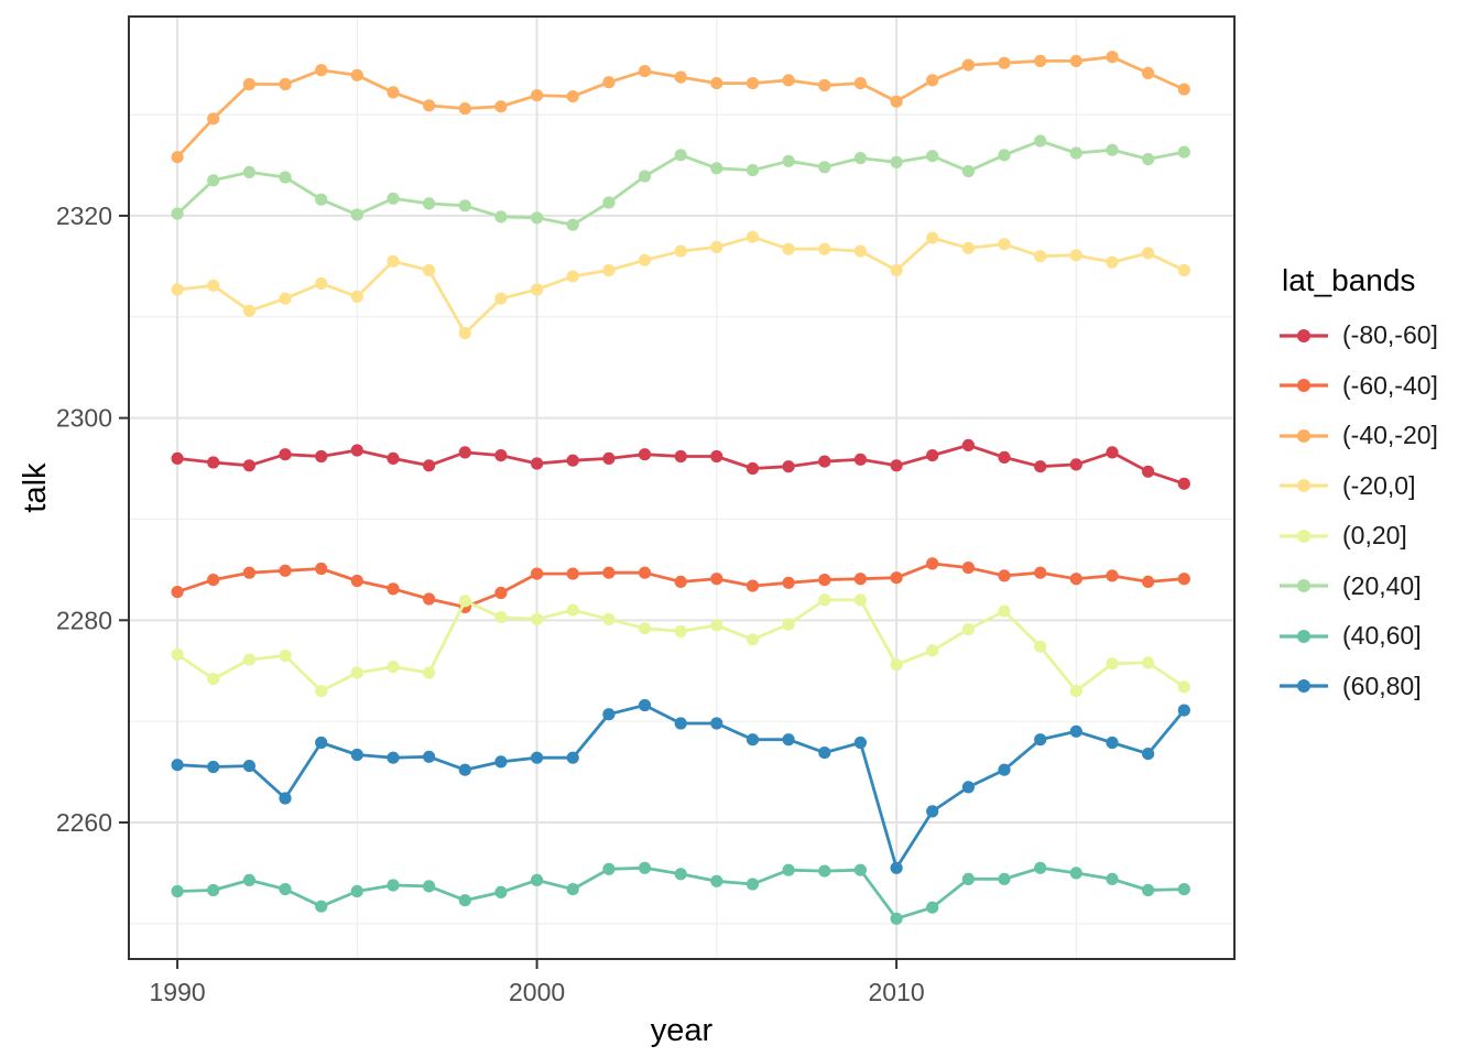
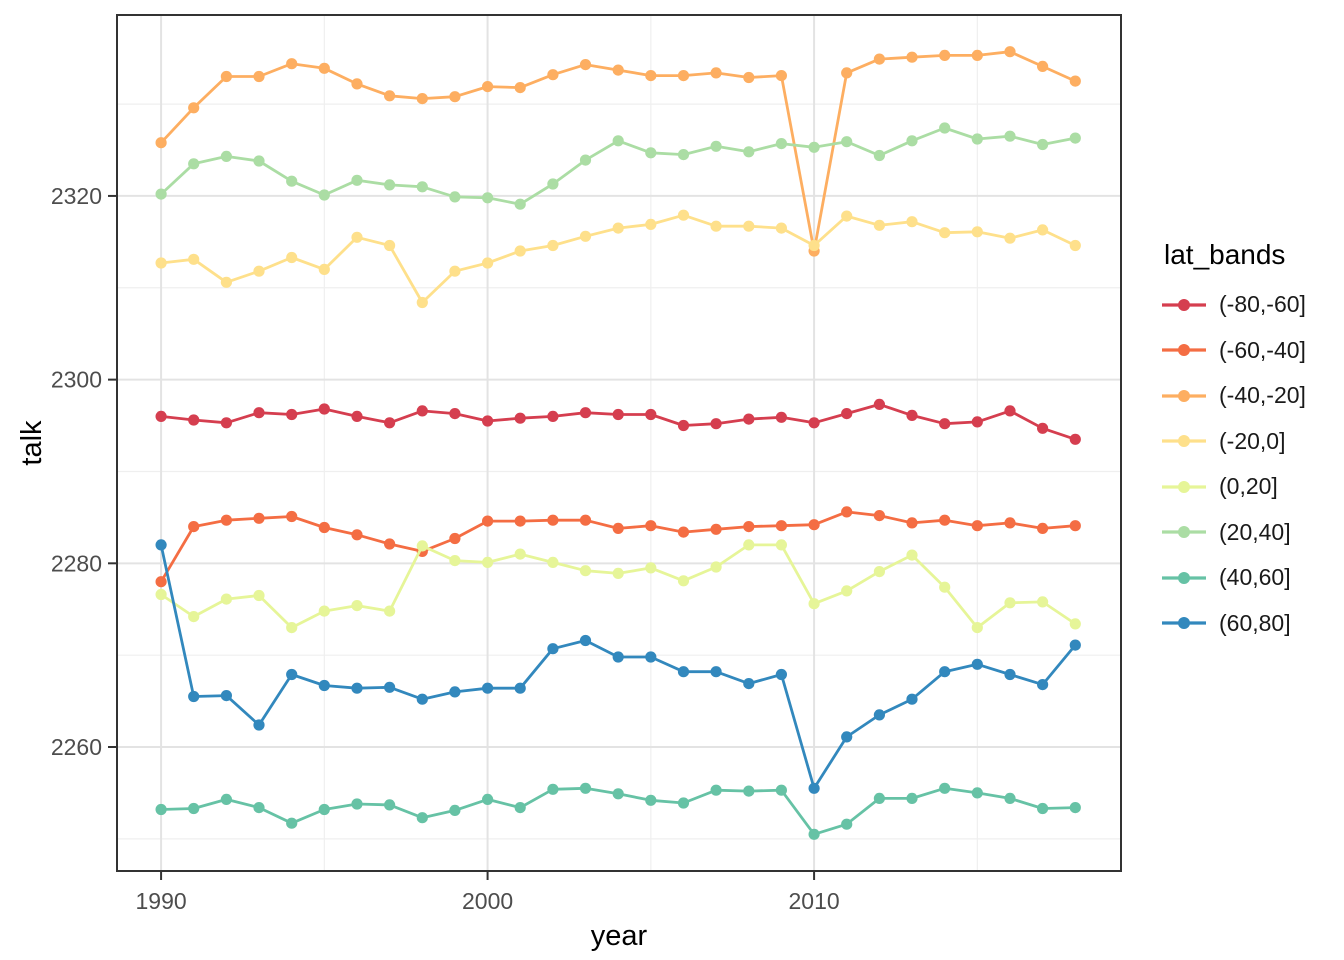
(-60,-40]/1990: 2283 -> 2278
(60,80]/1990: 2266 -> 2282
(-40,-20]/2010: 2331 -> 2314
